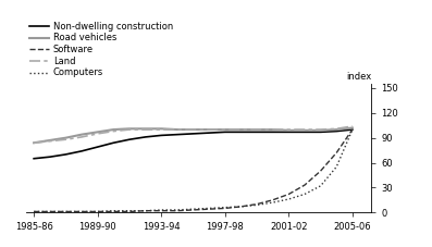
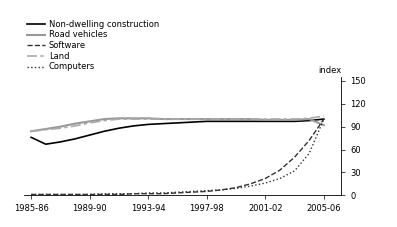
Non-dwelling construction/1985-86: 65 -> 76
Road vehicles/2005-06: 102 -> 92
